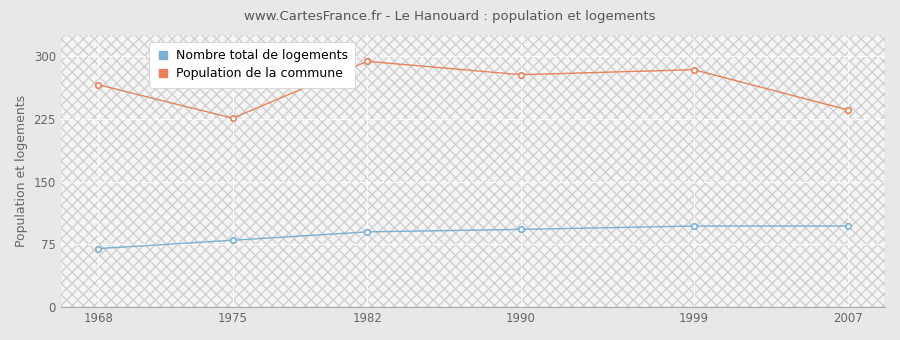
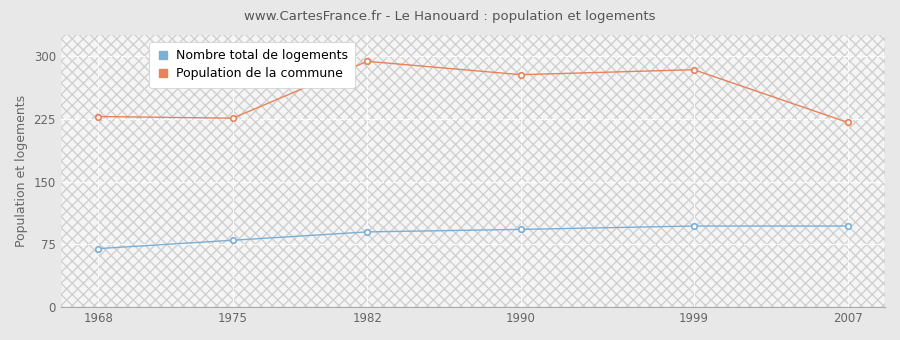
Population de la commune/1968: 266 -> 228
Population de la commune/2007: 236 -> 221
